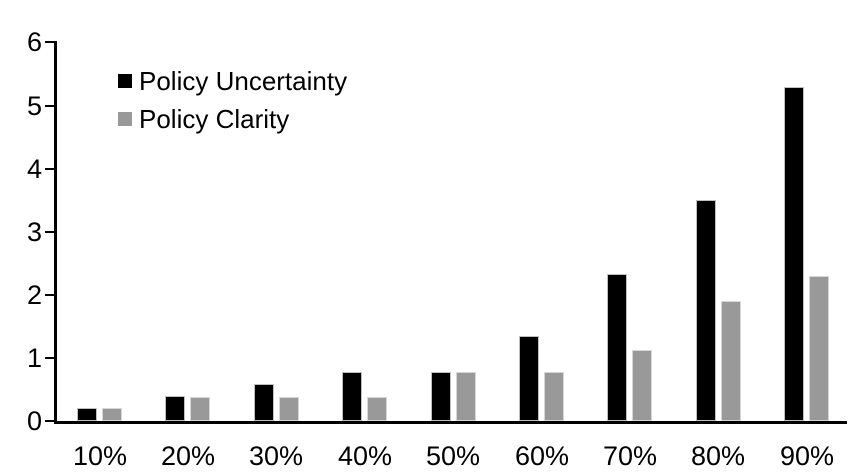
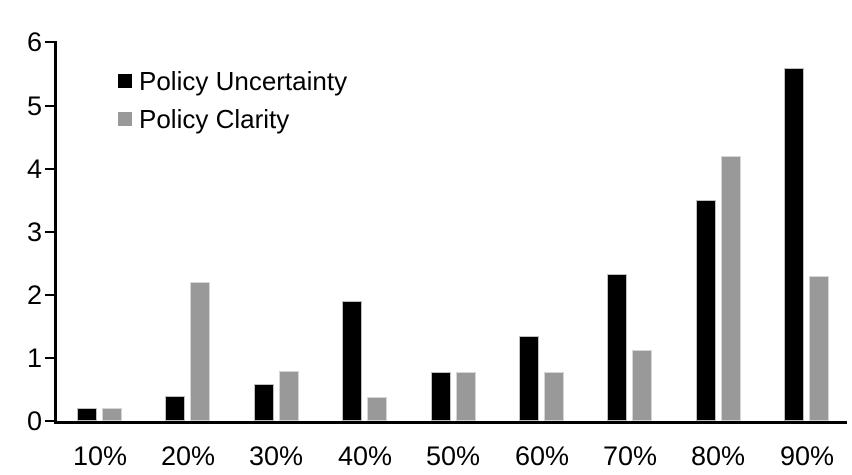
Policy Clarity/20%: 0.4 -> 2.2
Policy Clarity/30%: 0.4 -> 0.8
Policy Uncertainty/40%: 0.8 -> 1.9
Policy Clarity/80%: 1.9 -> 4.2
Policy Uncertainty/90%: 5.3 -> 5.6
